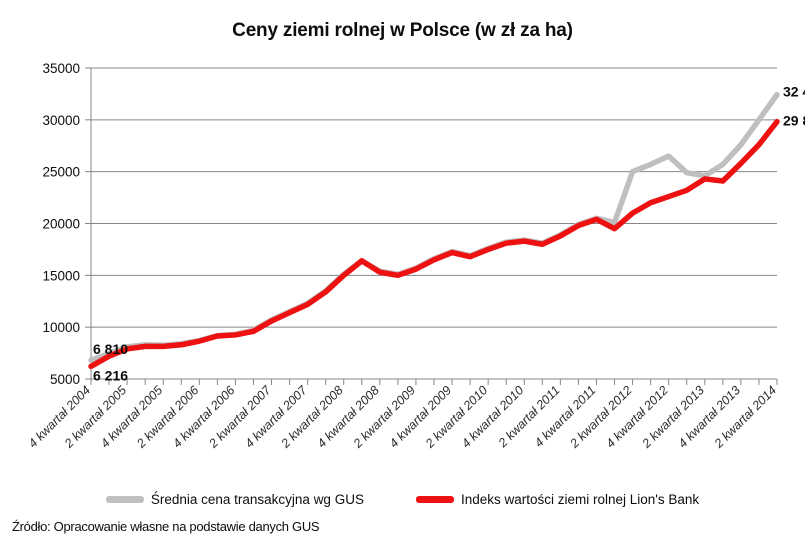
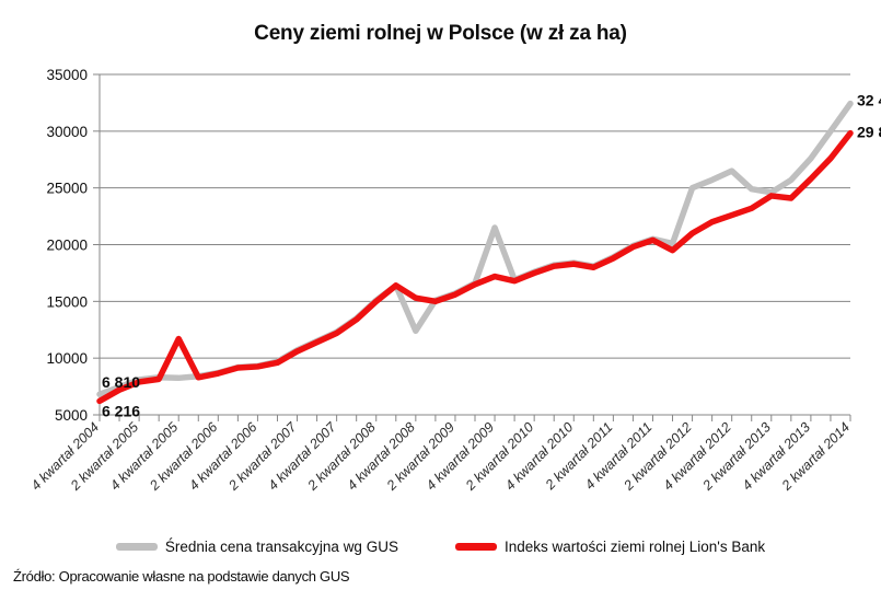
Indeks wartości ziemi rolnej Lion's Bank/4 kwartał 2005: 8200 -> 11700
Średnia cena transakcyjna wg GUS/4 kwartał 2008: 15400 -> 12400
Średnia cena transakcyjna wg GUS/4 kwartał 2009: 17300 -> 21500
